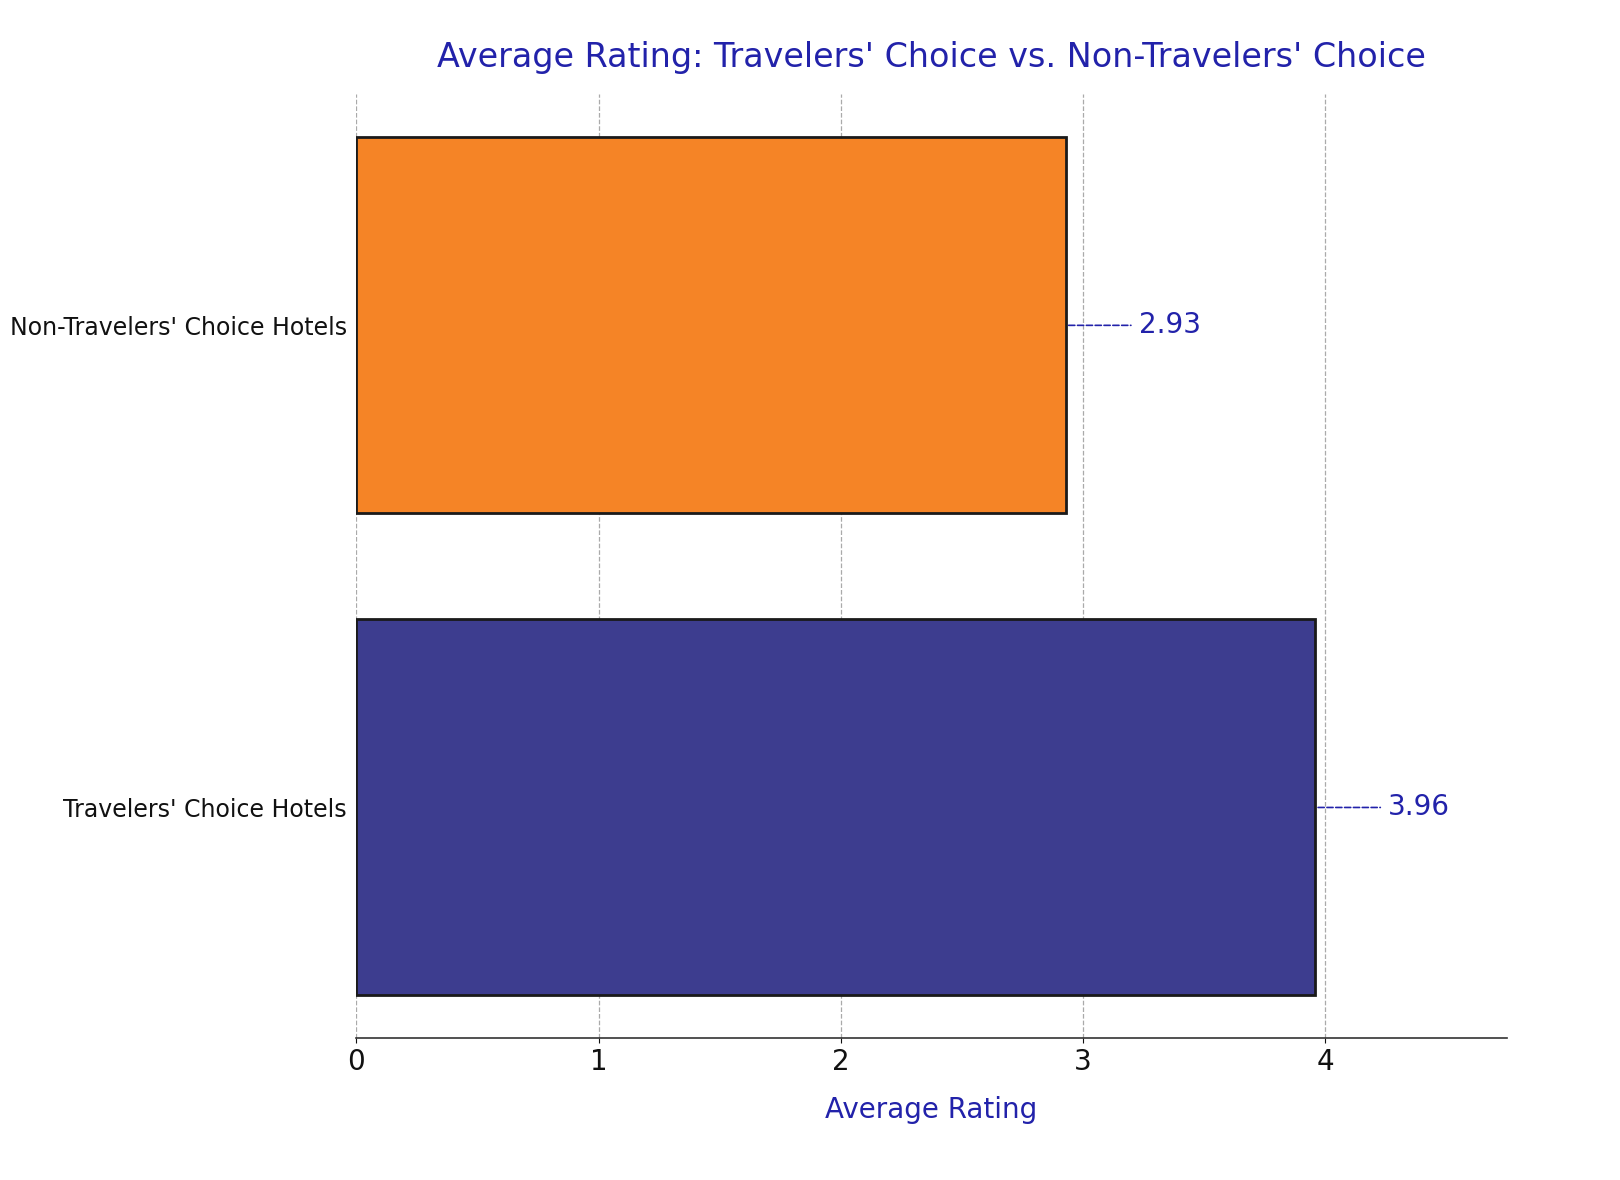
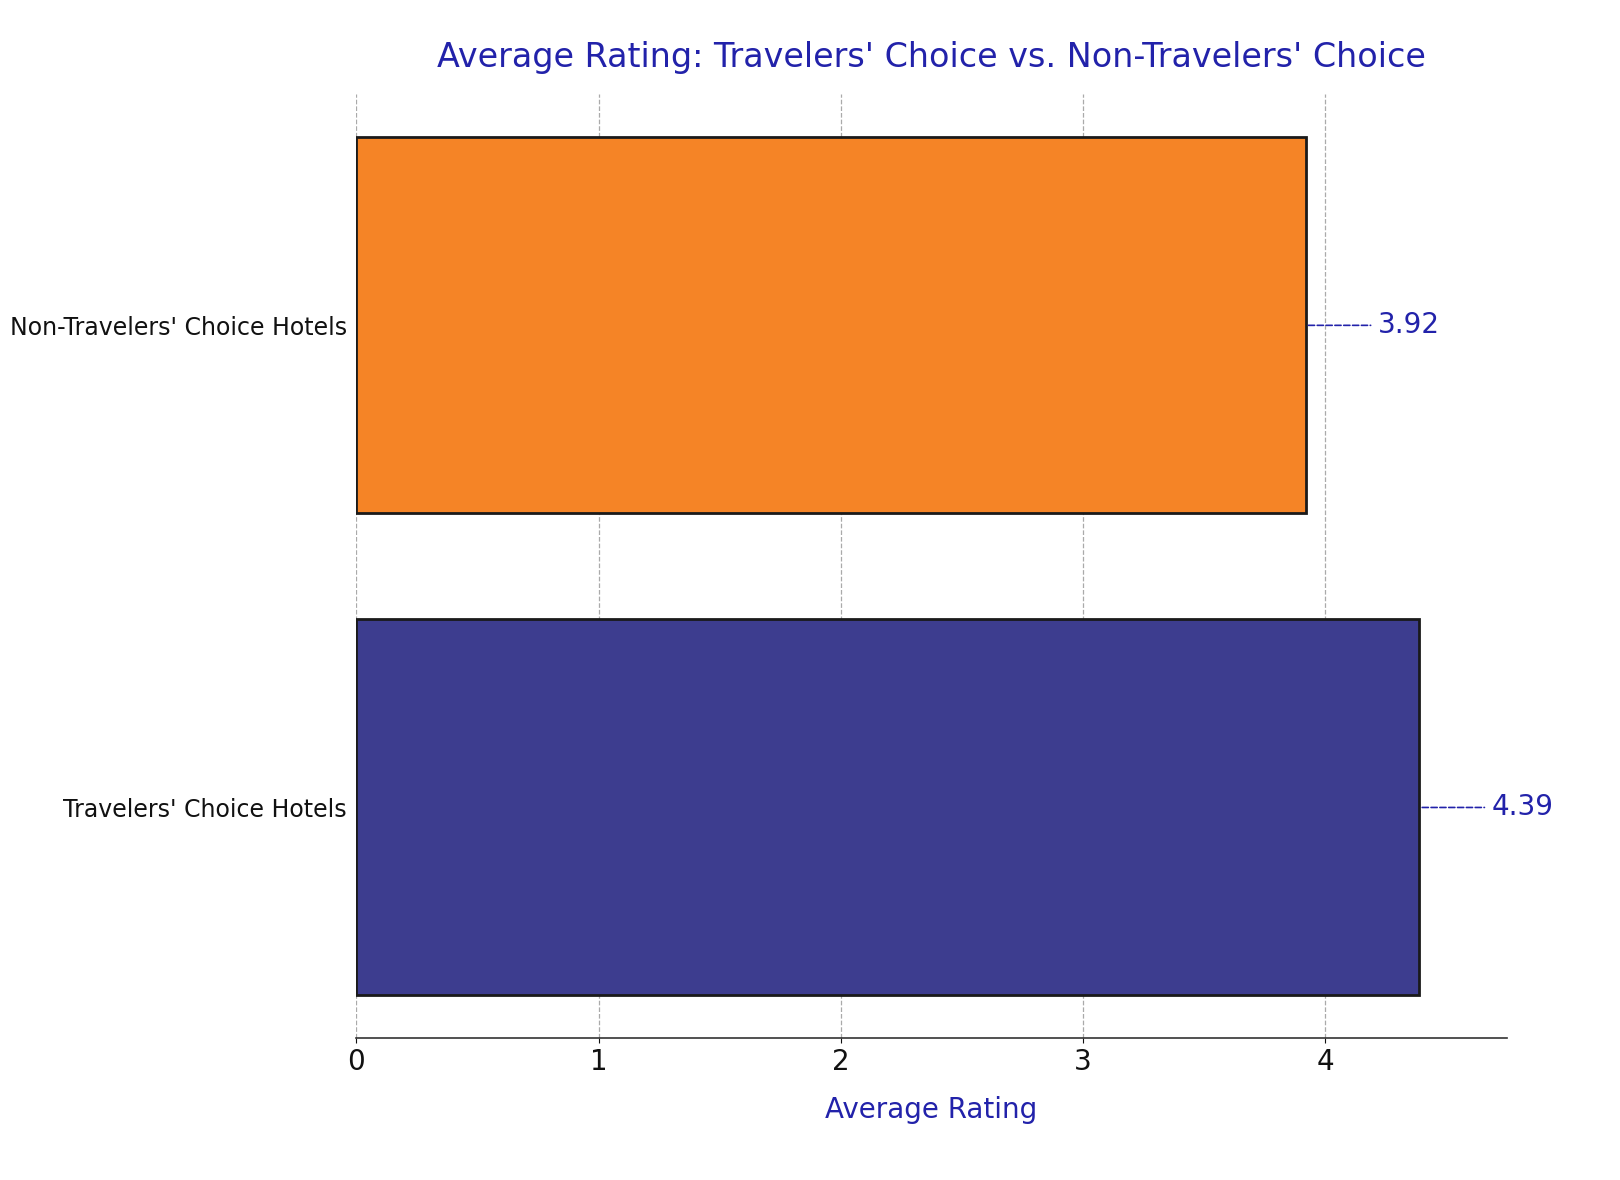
Non-Travelers' Choice Hotels: 2.93 -> 3.92
Travelers' Choice Hotels: 3.96 -> 4.39
